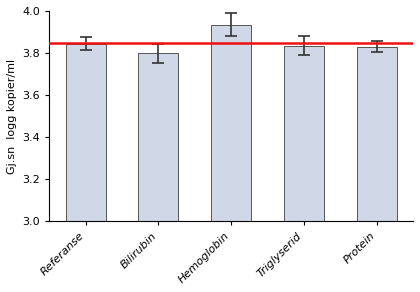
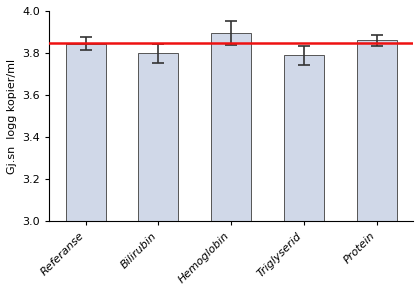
Hemoglobin: 3.935 -> 3.895
Triglyserid: 3.835 -> 3.790
Protein: 3.830 -> 3.860
